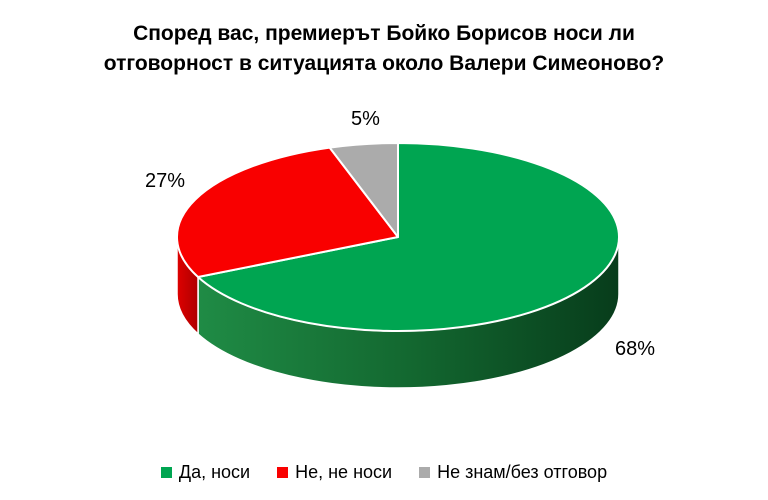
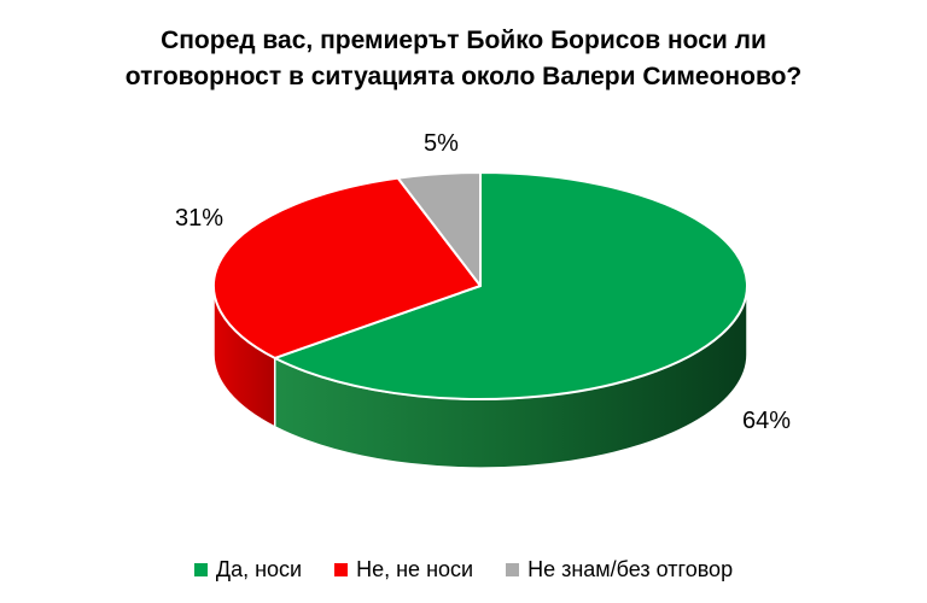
Да, носи: 68% -> 64%
Не, не носи: 27% -> 31%
